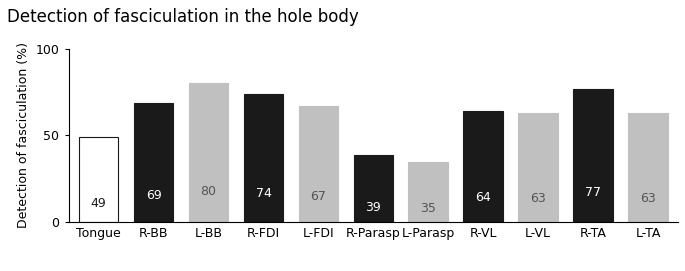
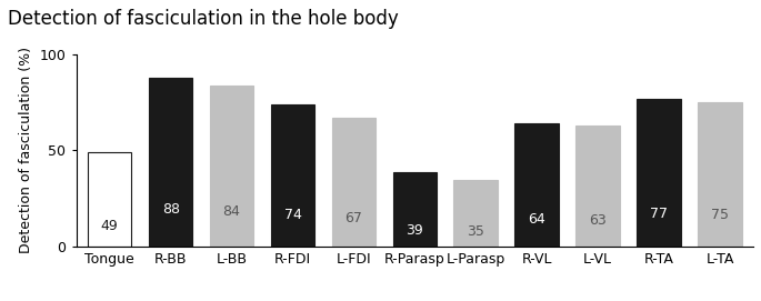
R-BB: 69 -> 88
L-BB: 80 -> 84
L-TA: 63 -> 75
